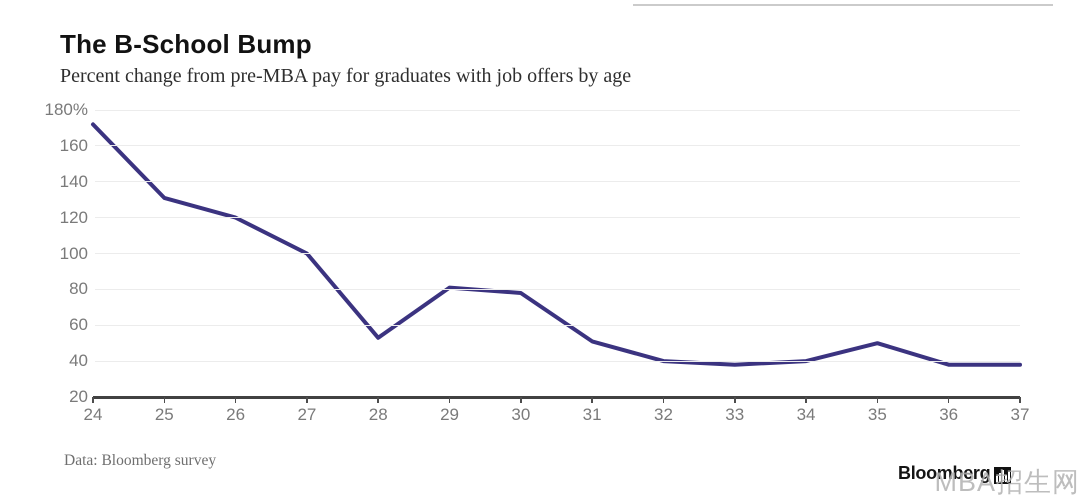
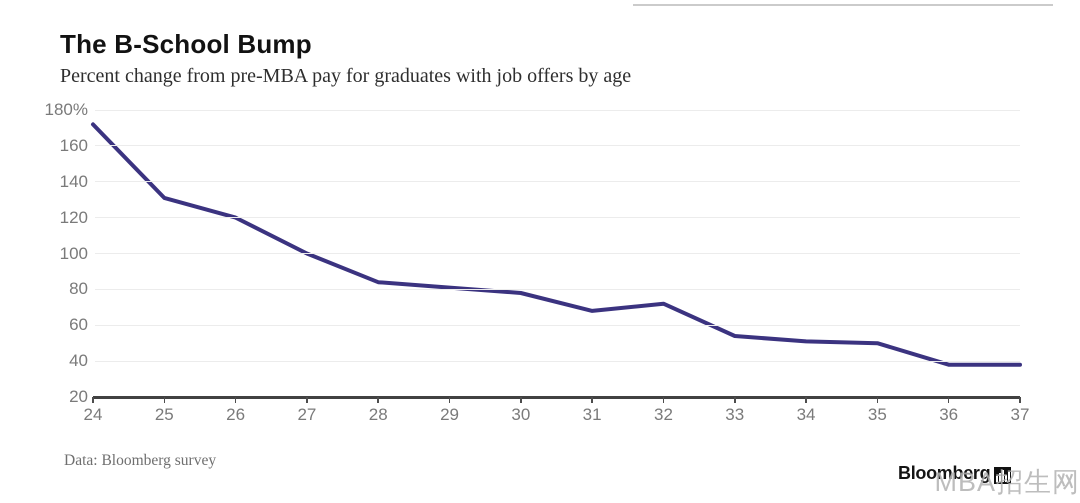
28: 53% -> 84%
31: 51% -> 68%
32: 40% -> 72%
33: 38% -> 54%
34: 40% -> 51%
